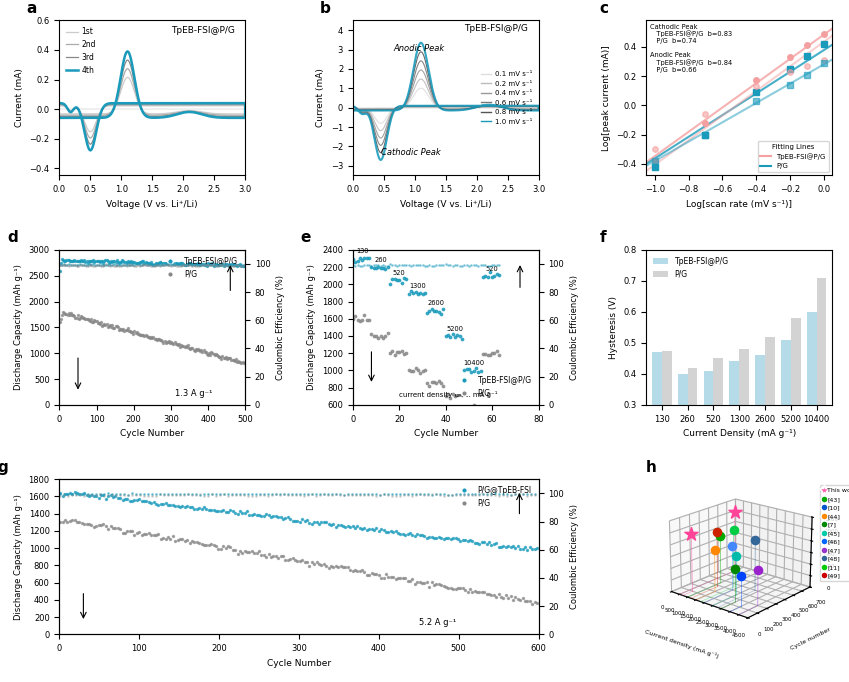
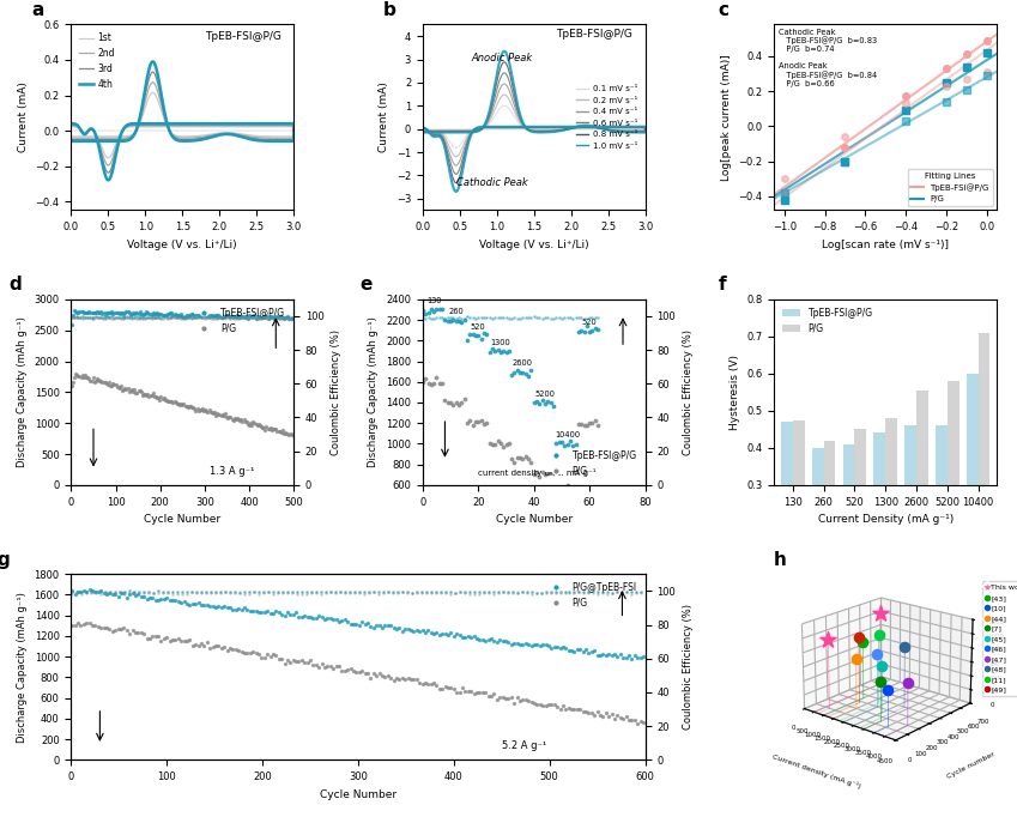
P/G/2600: 0.520 -> 0.555
TpEB-FSI@P/G/5200: 0.51 -> 0.46
